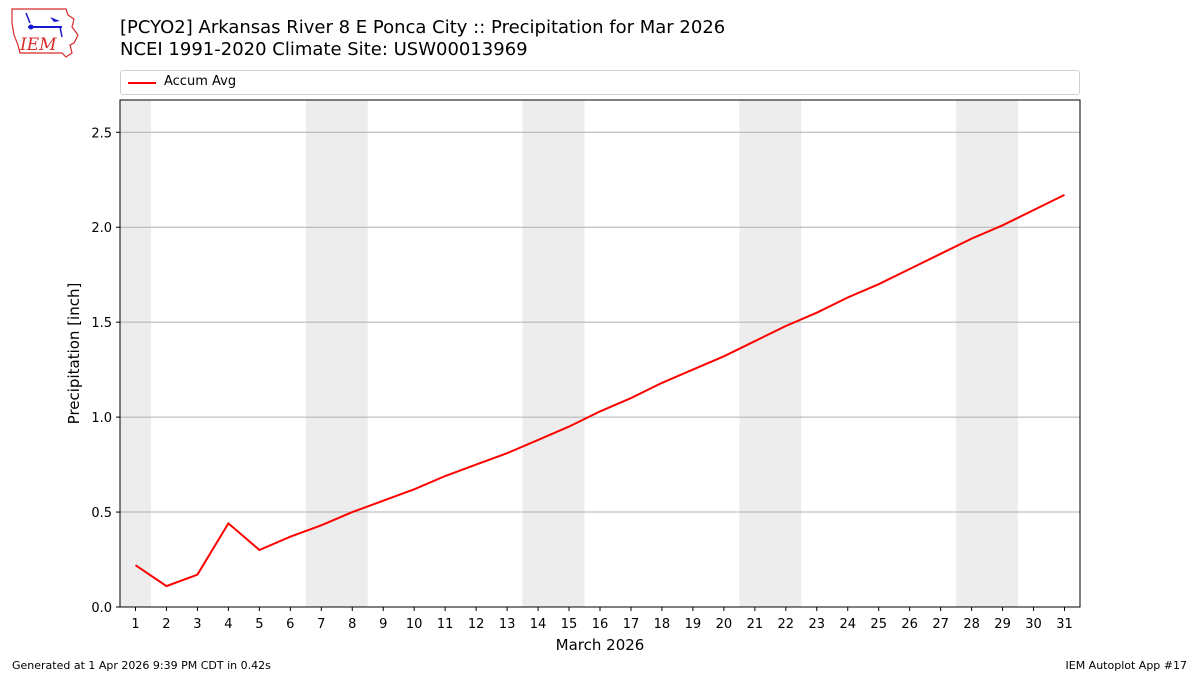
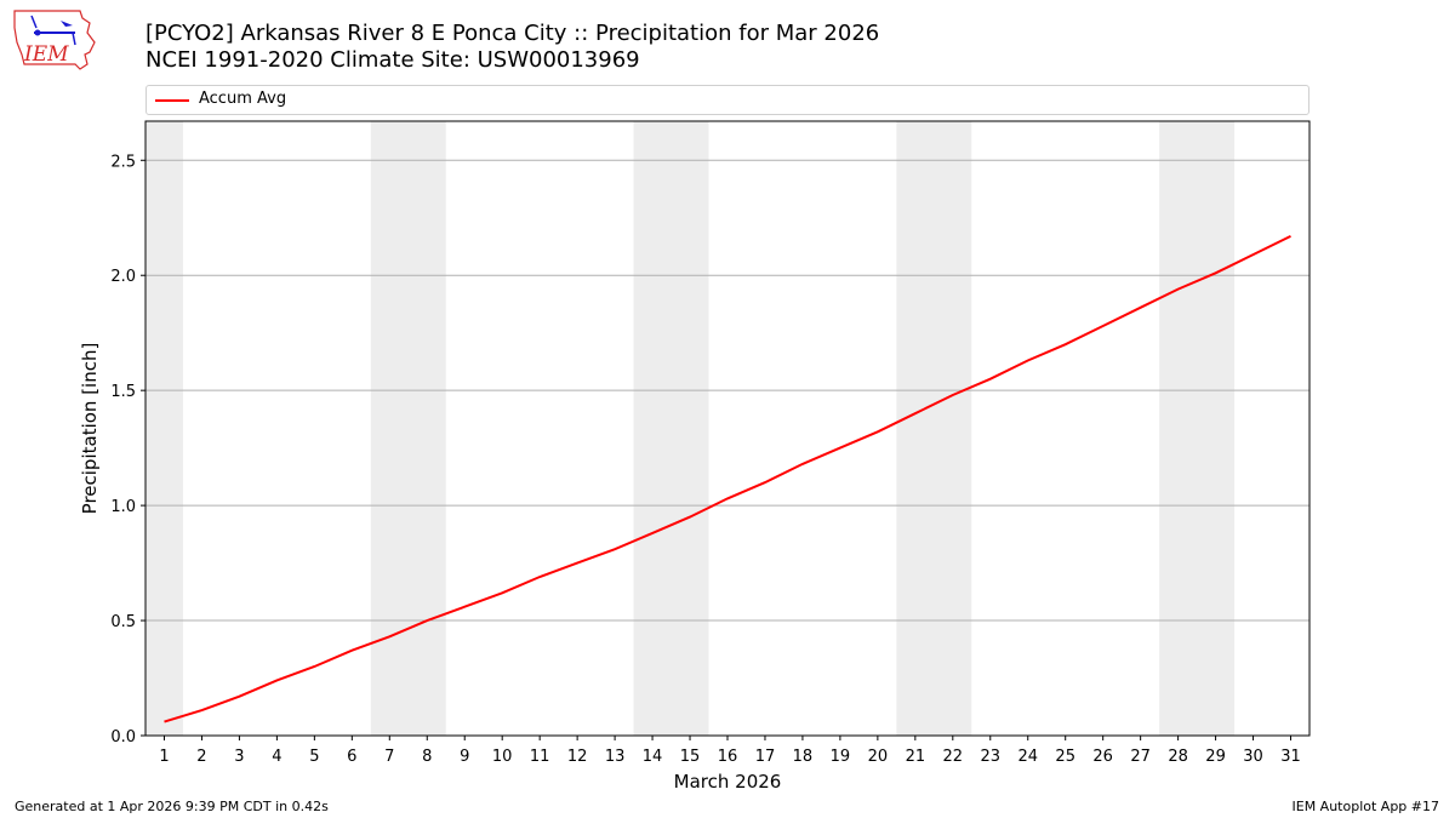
1: 0.22 -> 0.06
4: 0.44 -> 0.24
